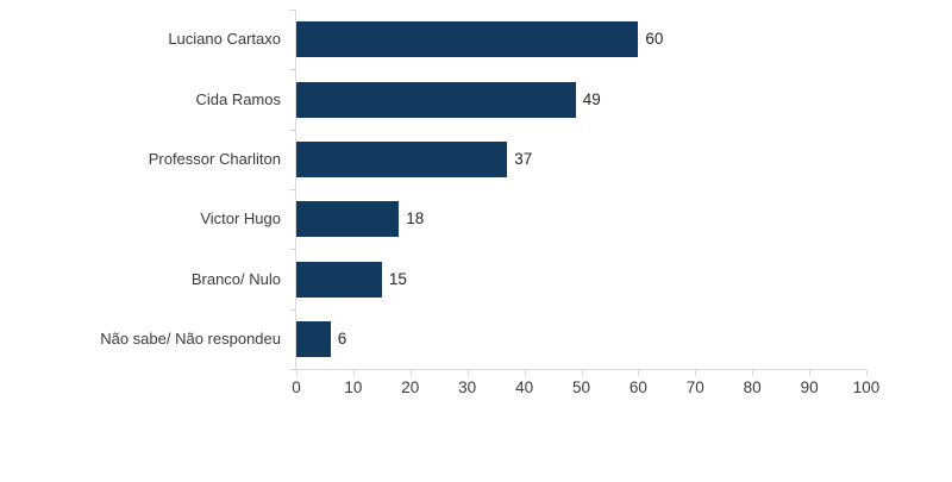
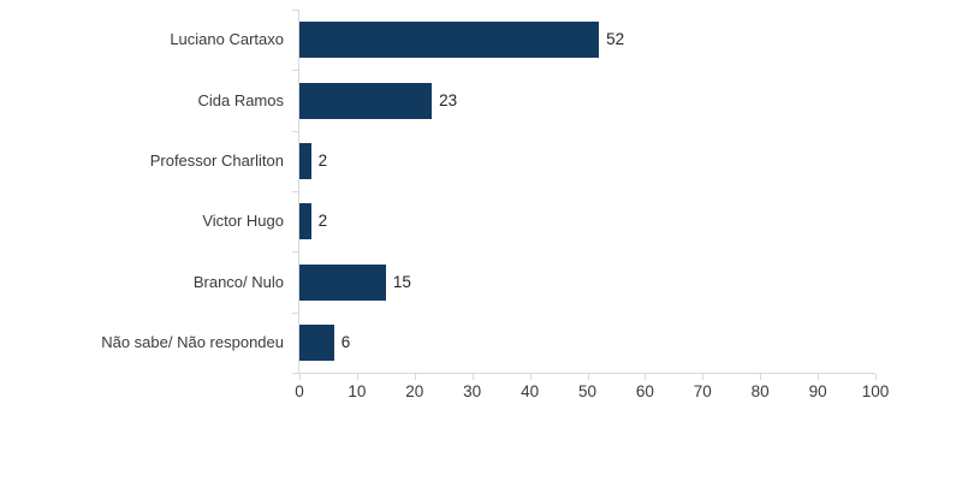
Luciano Cartaxo: 60 -> 52
Cida Ramos: 49 -> 23
Professor Charliton: 37 -> 2
Victor Hugo: 18 -> 2
